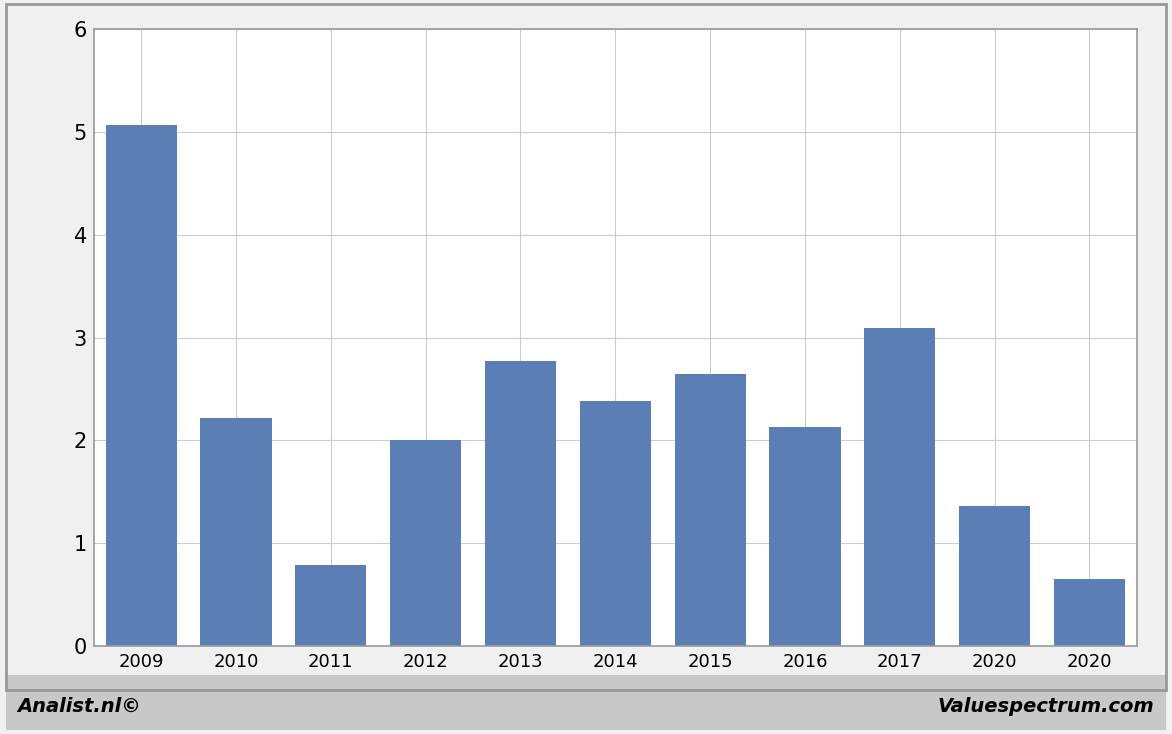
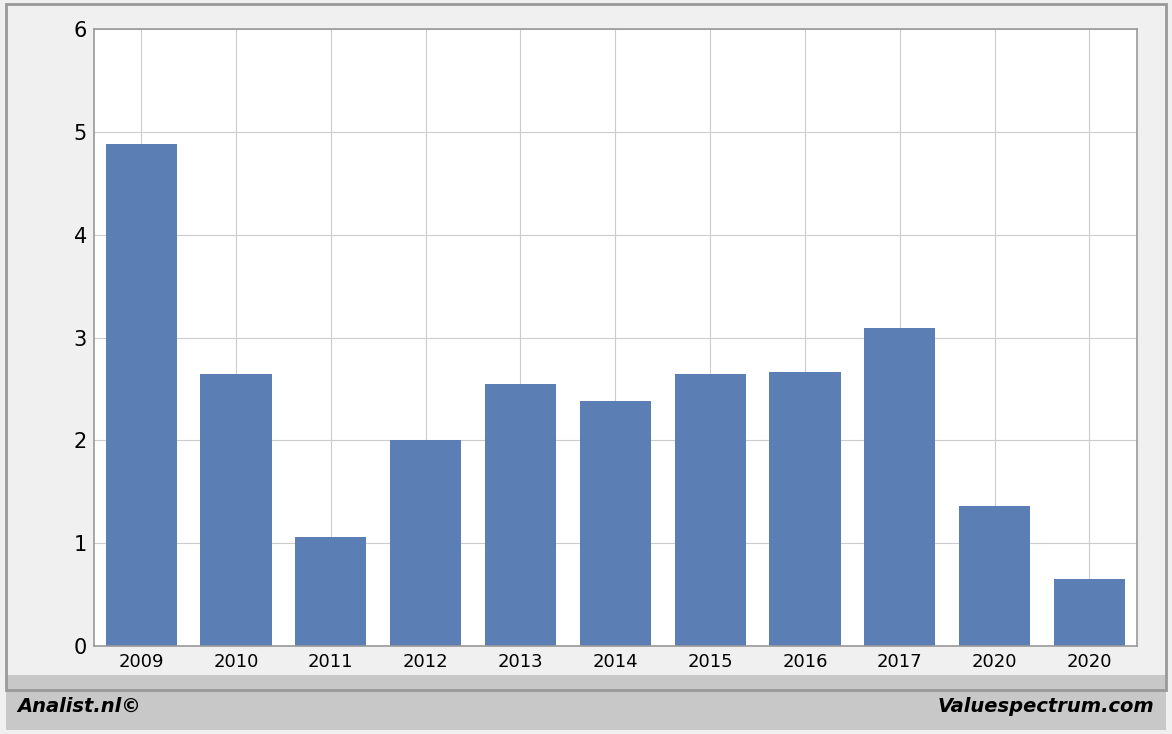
2009: 5.07 -> 4.88
2010: 2.22 -> 2.65
2011: 0.79 -> 1.06
2013: 2.77 -> 2.55
2016: 2.13 -> 2.67
